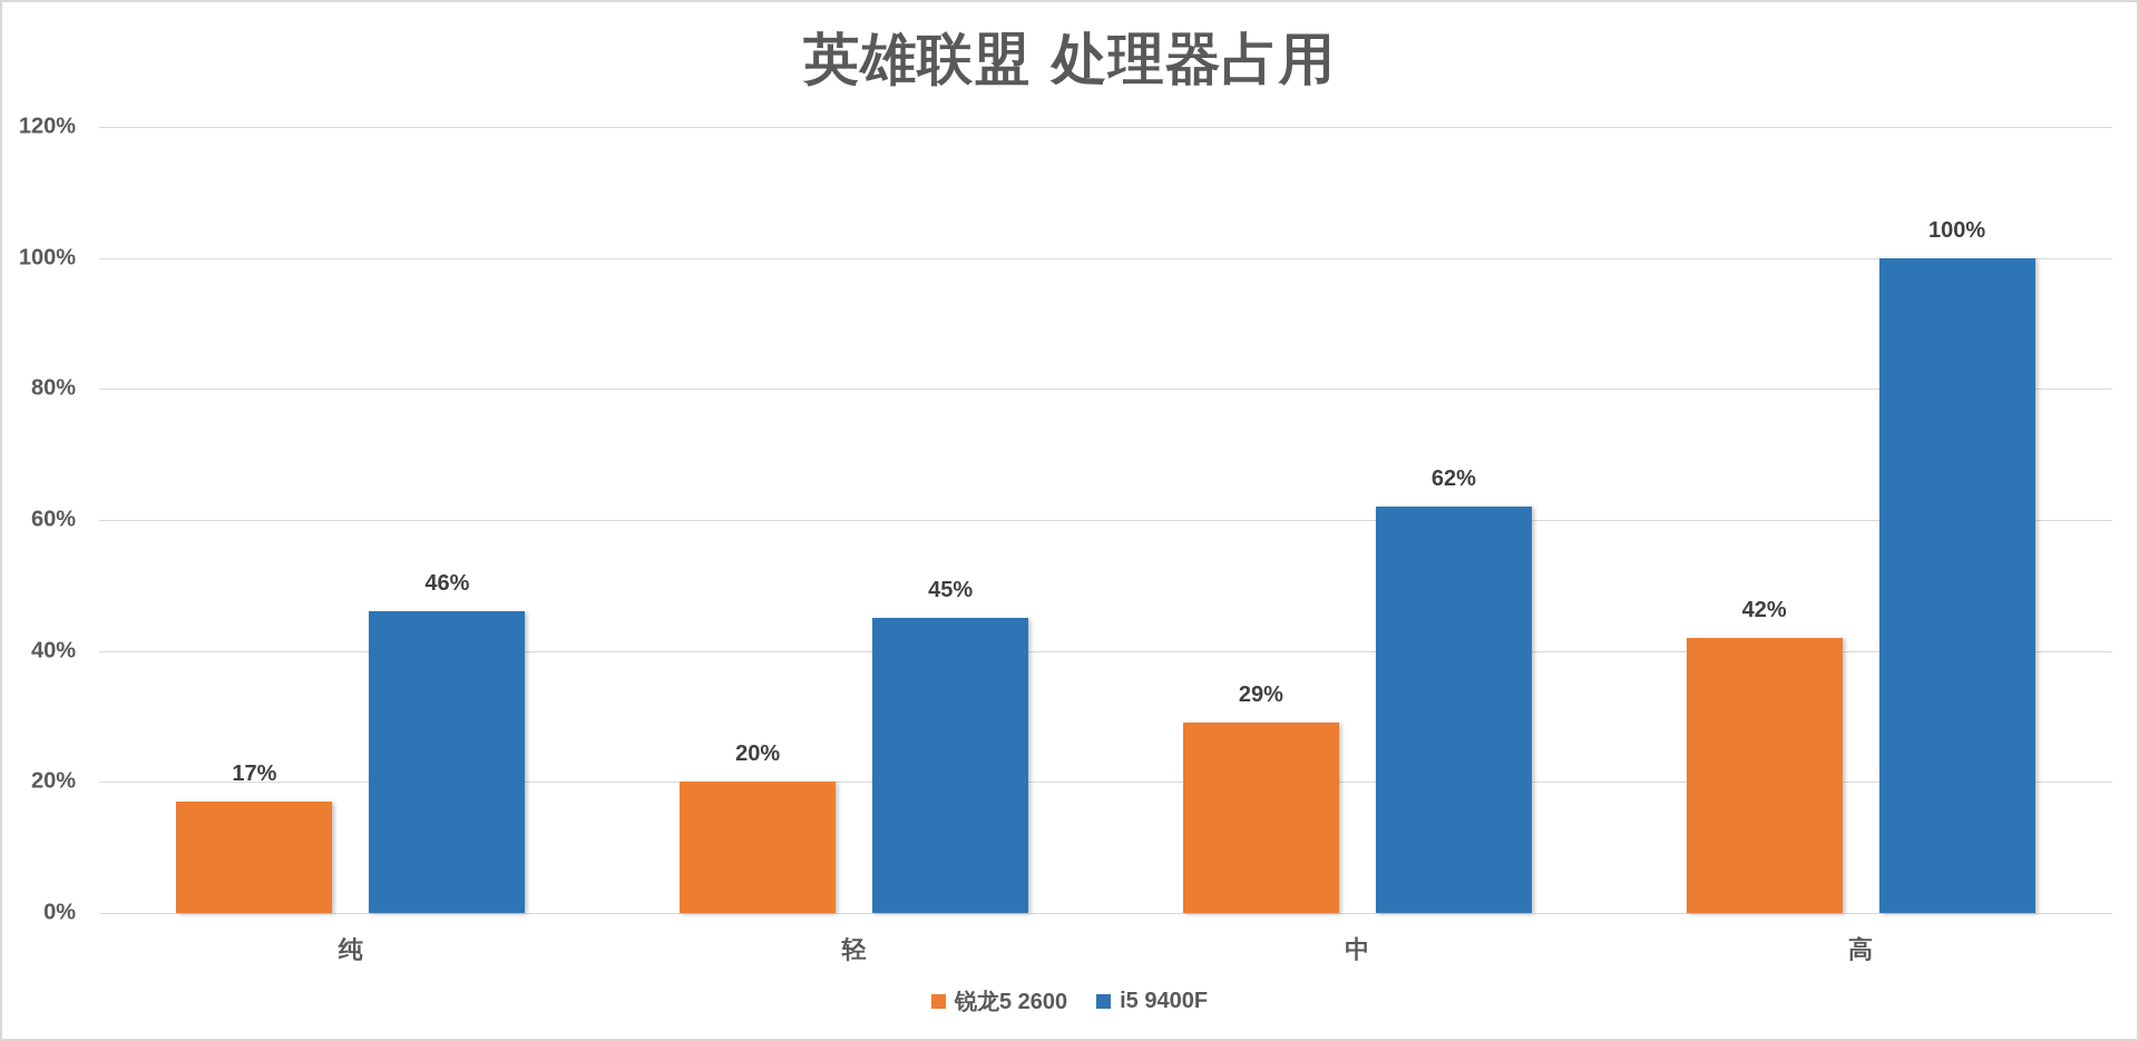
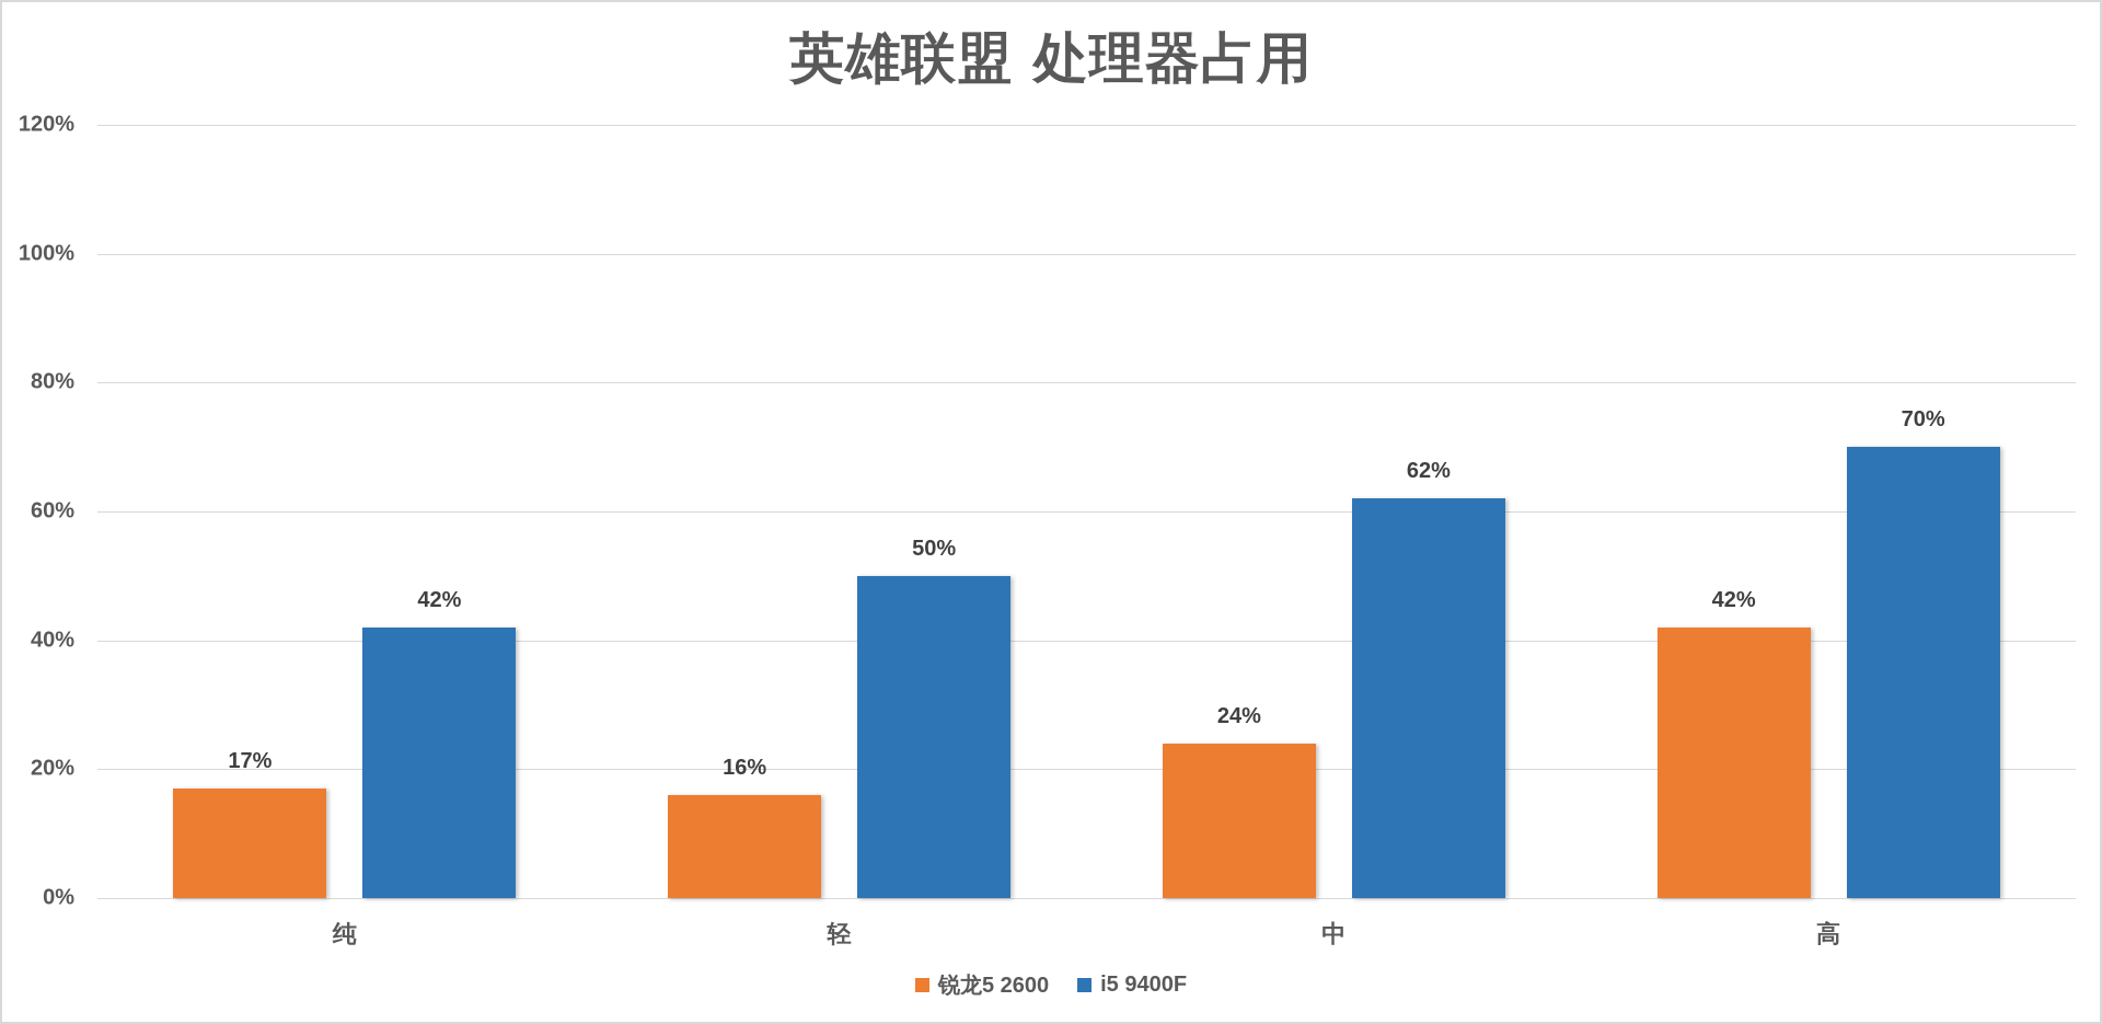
i5 9400F/纯: 46% -> 42%
锐龙5 2600/轻: 20% -> 16%
i5 9400F/轻: 45% -> 50%
锐龙5 2600/中: 29% -> 24%
i5 9400F/高: 100% -> 70%
